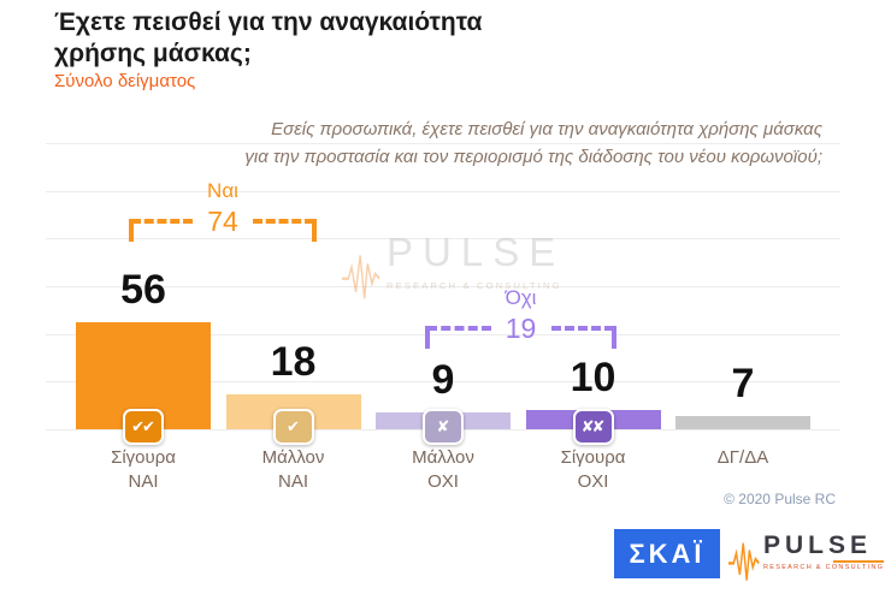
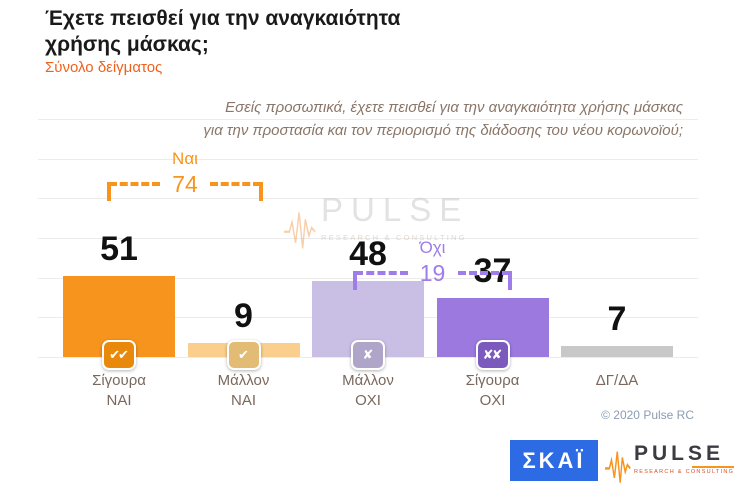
Σίγουρα ΝΑΙ: 56 -> 51
Μάλλον ΝΑΙ: 18 -> 9
Μάλλον ΟΧΙ: 9 -> 48
Σίγουρα ΟΧΙ: 10 -> 37
